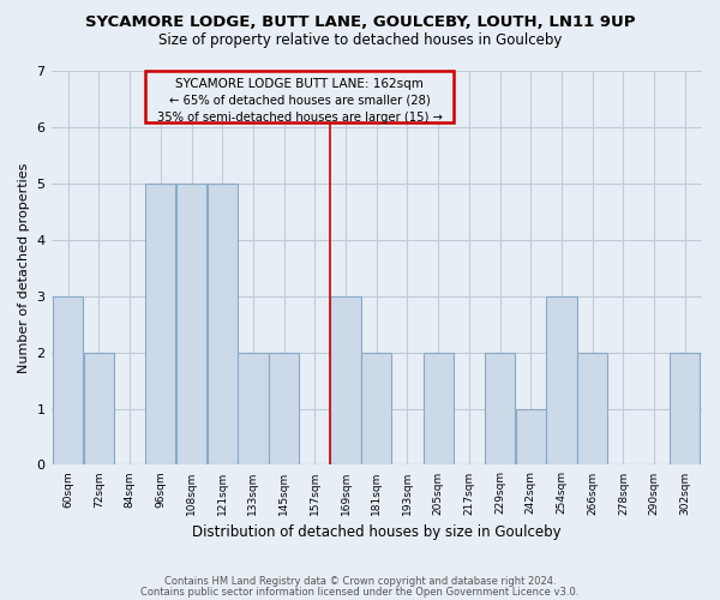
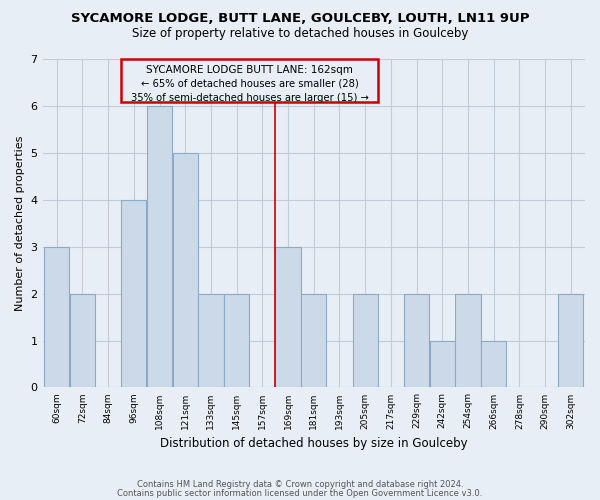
96sqm: 5 -> 4
108sqm: 5 -> 6
254sqm: 3 -> 2
266sqm: 2 -> 1
